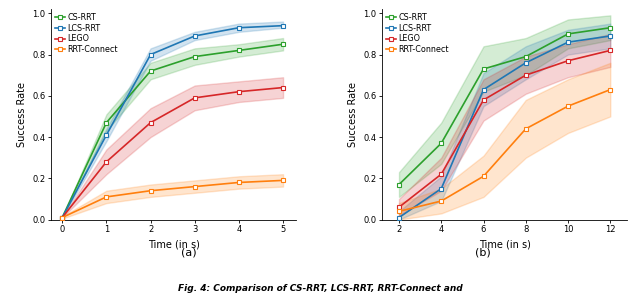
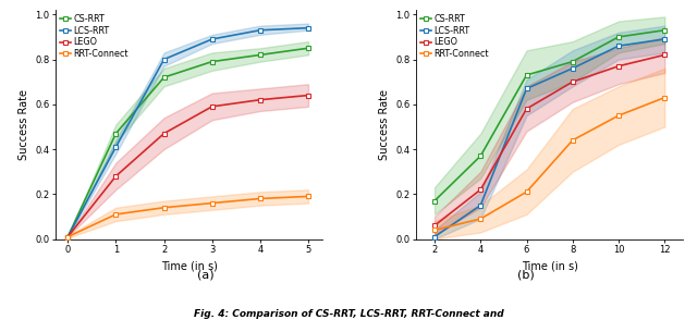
LCS-RRT/6: 0.63 -> 0.67
